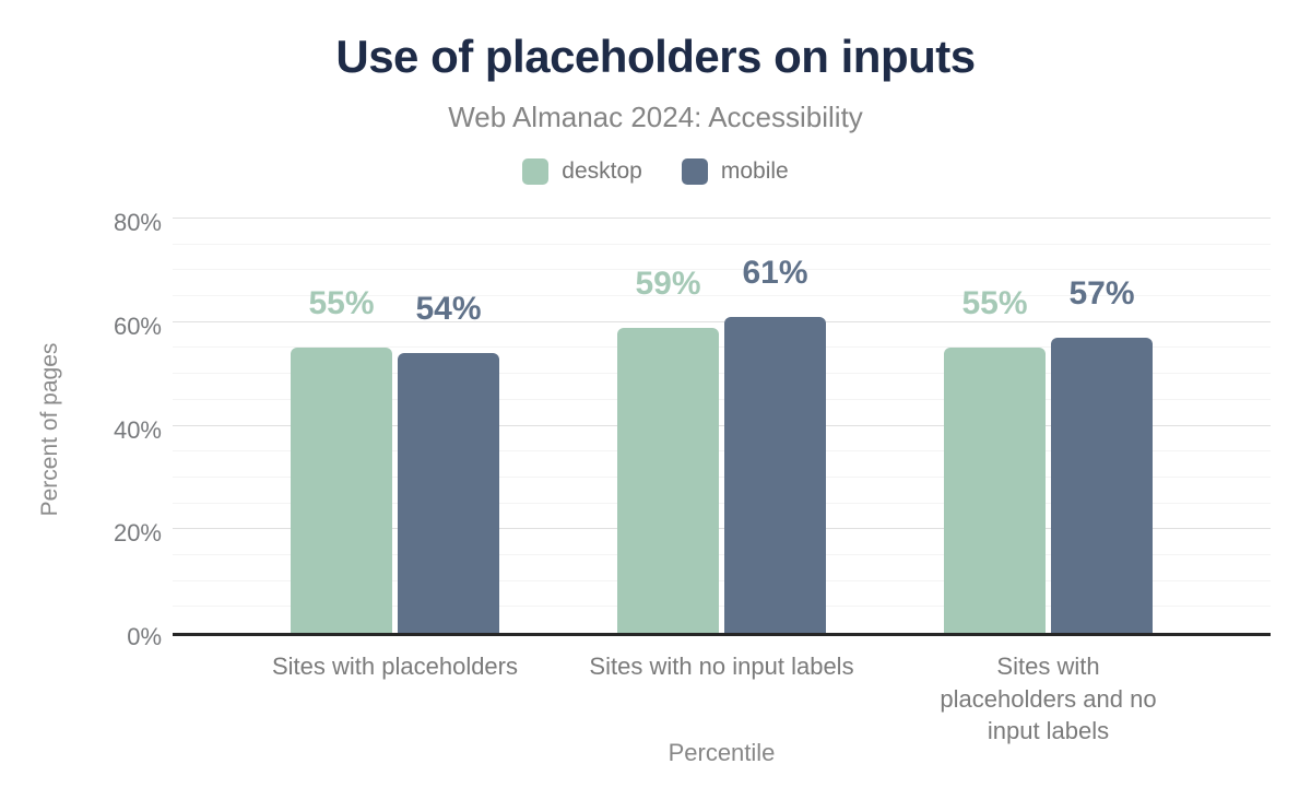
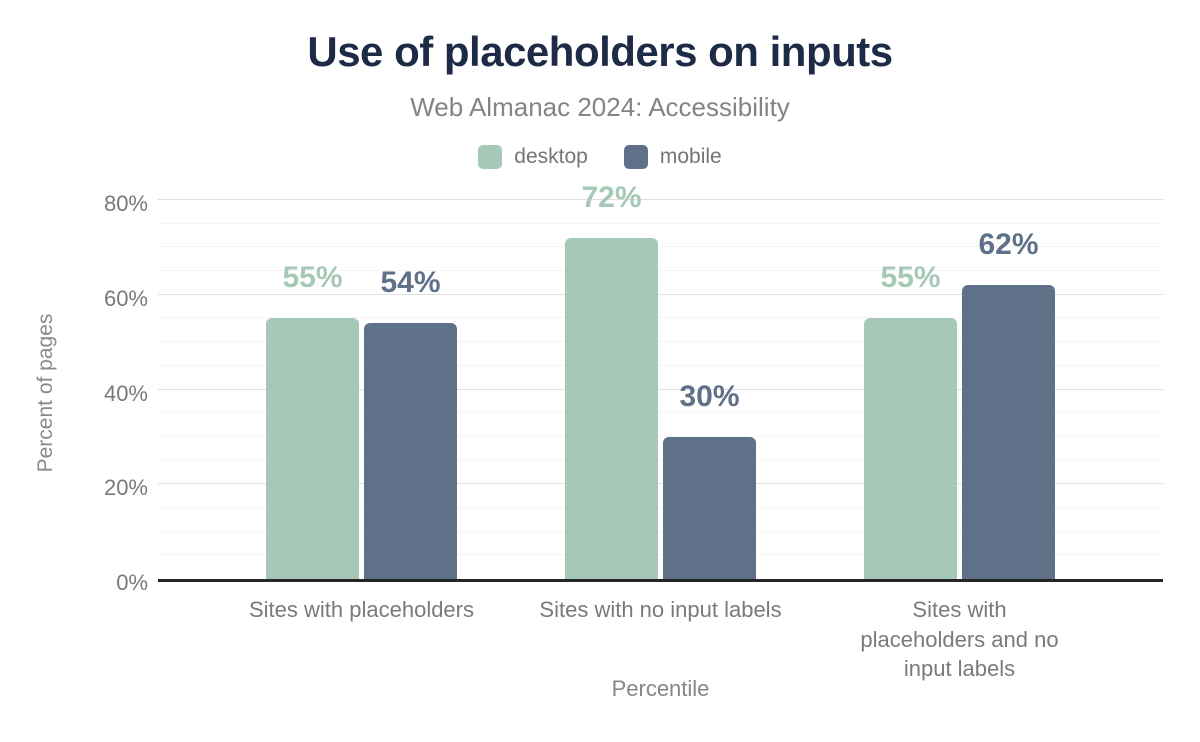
desktop/Sites with no input labels: 59% -> 72%
mobile/Sites with no input labels: 61% -> 30%
mobile/Sites with placeholders and no input labels: 57% -> 62%
